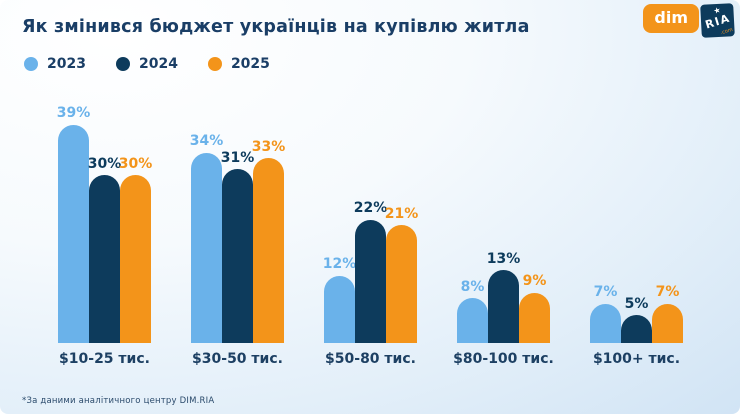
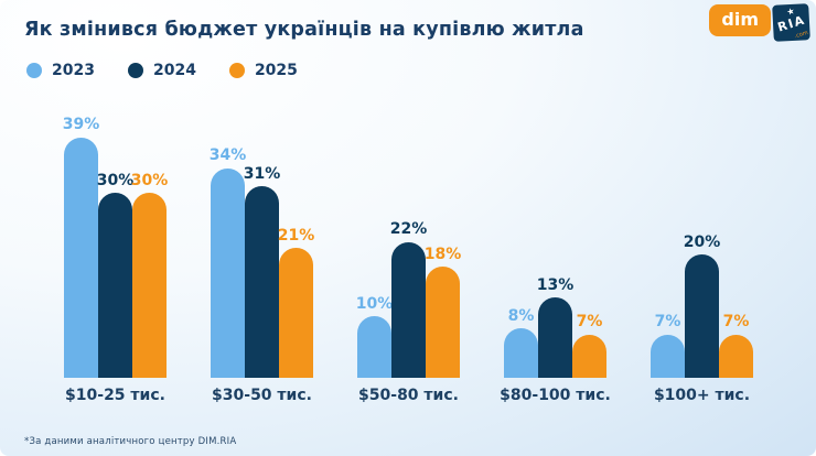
2025/$30-50 тис.: 33% -> 21%
2023/$50-80 тис.: 12% -> 10%
2025/$50-80 тис.: 21% -> 18%
2025/$80-100 тис.: 9% -> 7%
2024/$100+ тис.: 5% -> 20%
